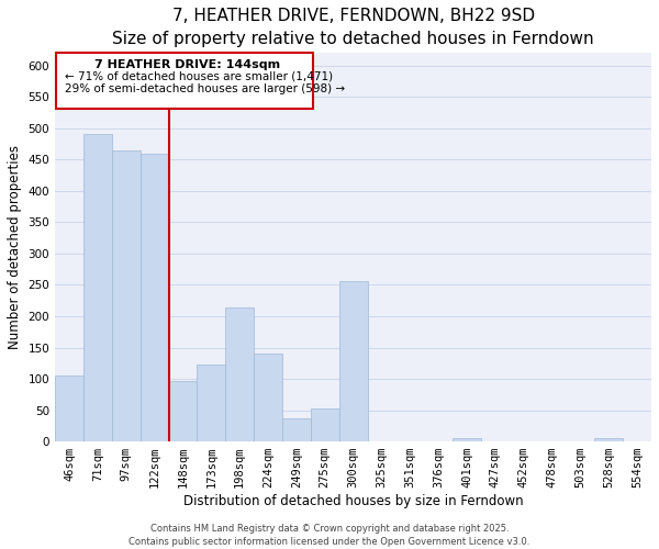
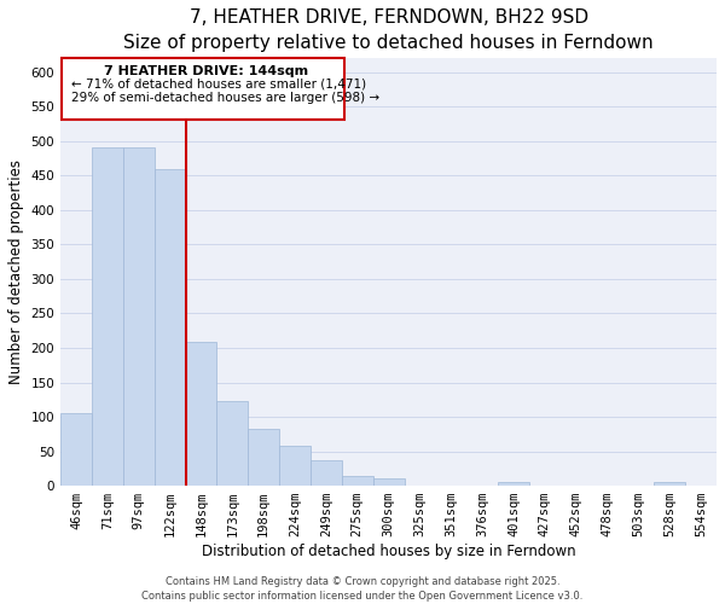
97sqm: 464 -> 490
148sqm: 96 -> 208
198sqm: 214 -> 83
224sqm: 140 -> 58
275sqm: 52 -> 15
300sqm: 256 -> 10
